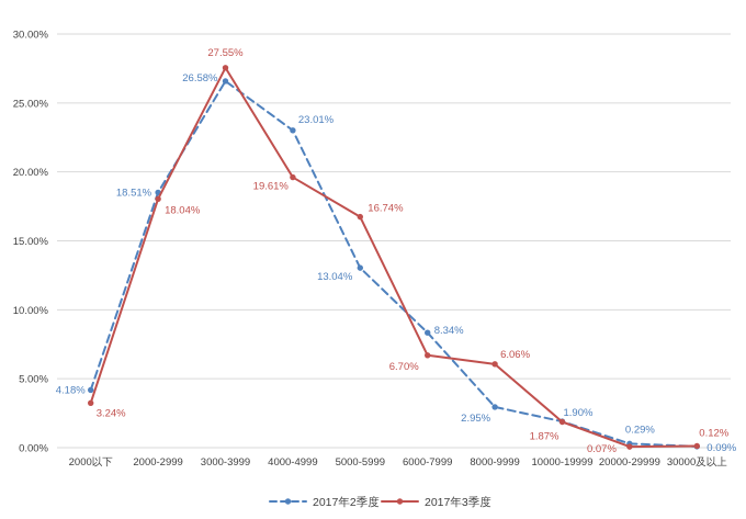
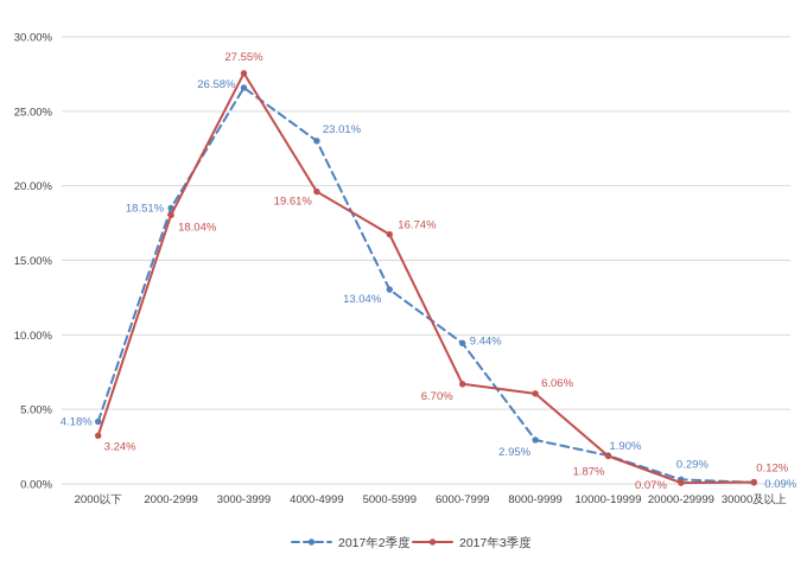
2017年2季度/6000-7999: 8.34% -> 9.44%
